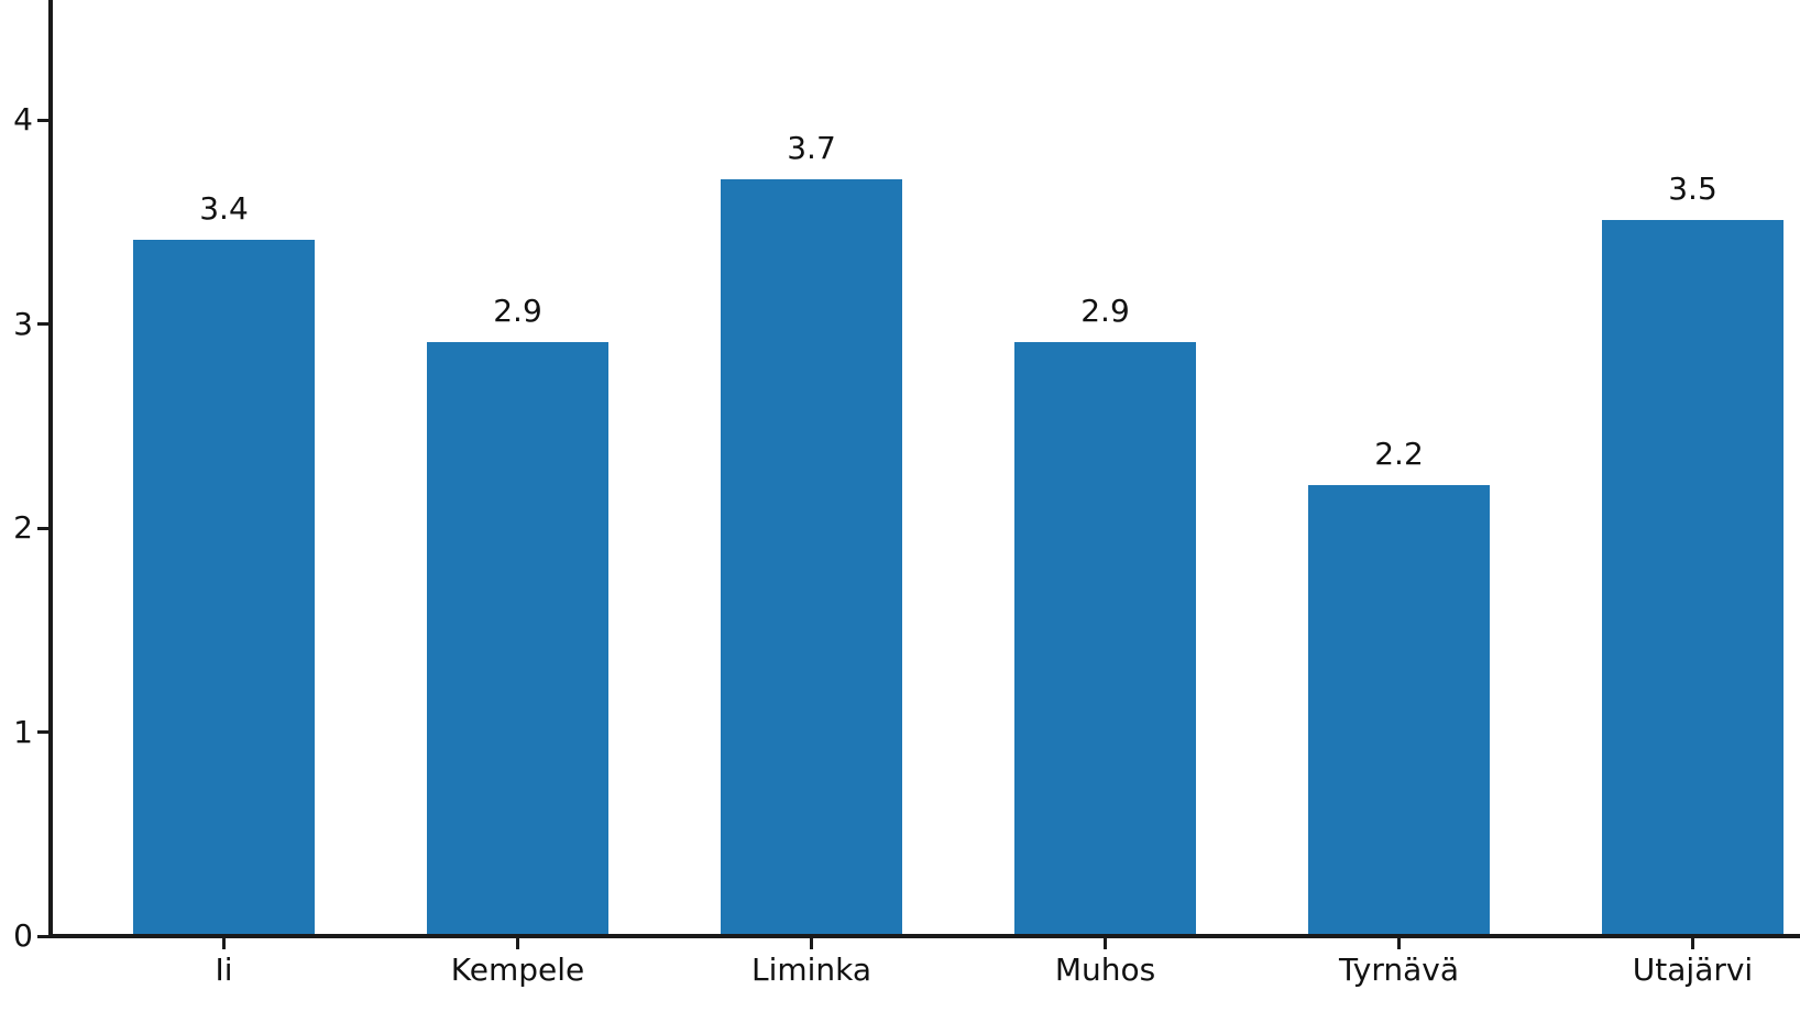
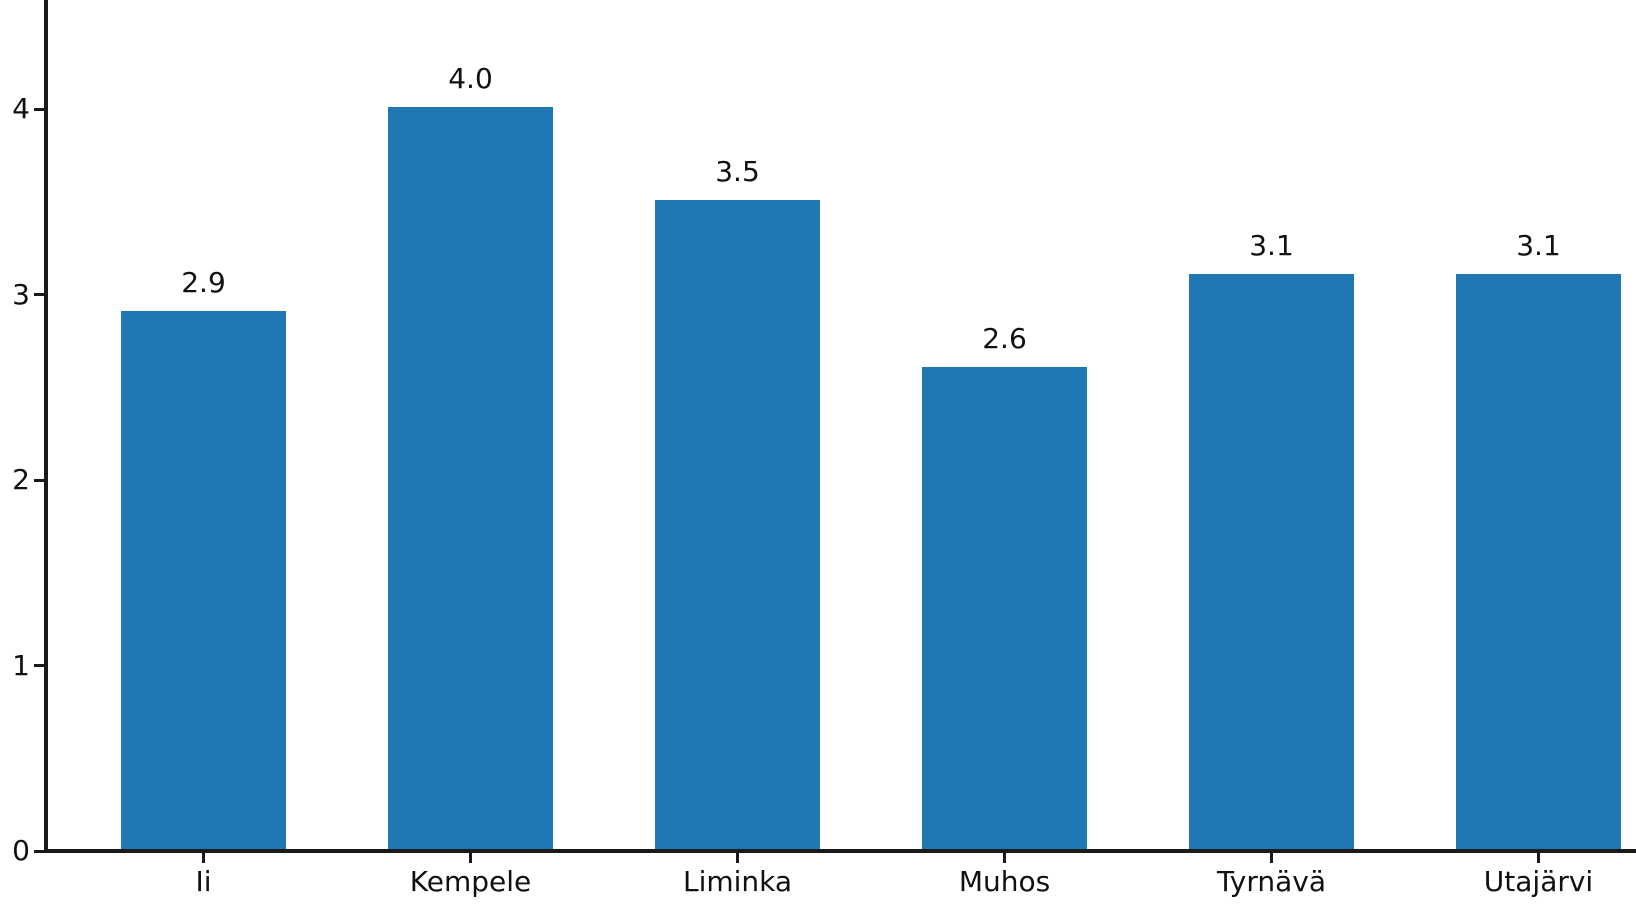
Ii: 3.4 -> 2.9
Kempele: 2.9 -> 4.0
Liminka: 3.7 -> 3.5
Muhos: 2.9 -> 2.6
Tyrnävä: 2.2 -> 3.1
Utajärvi: 3.5 -> 3.1
